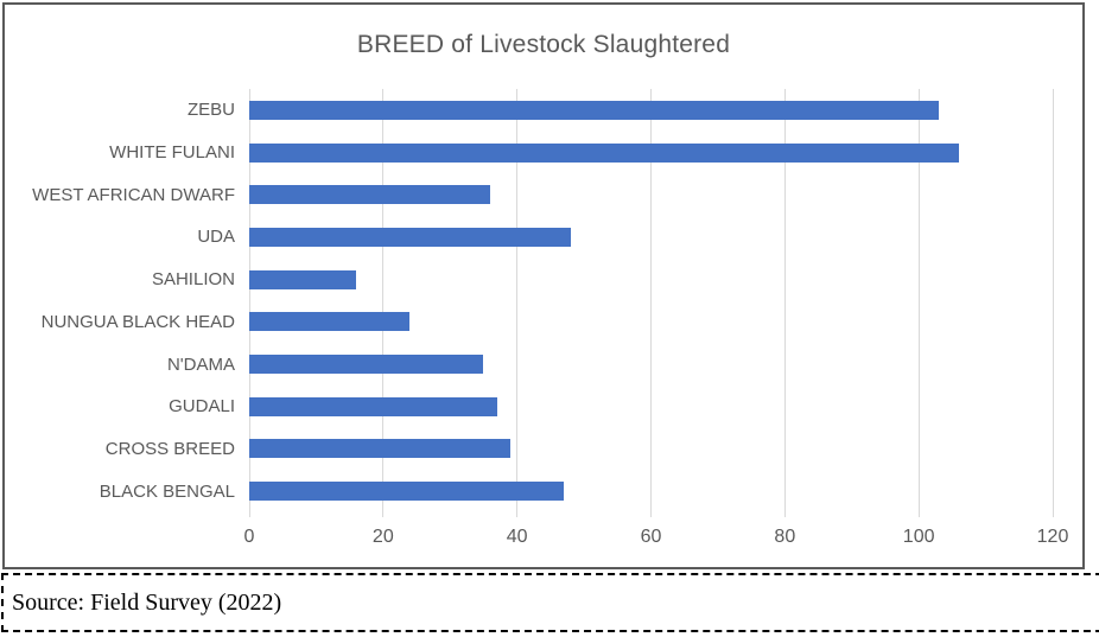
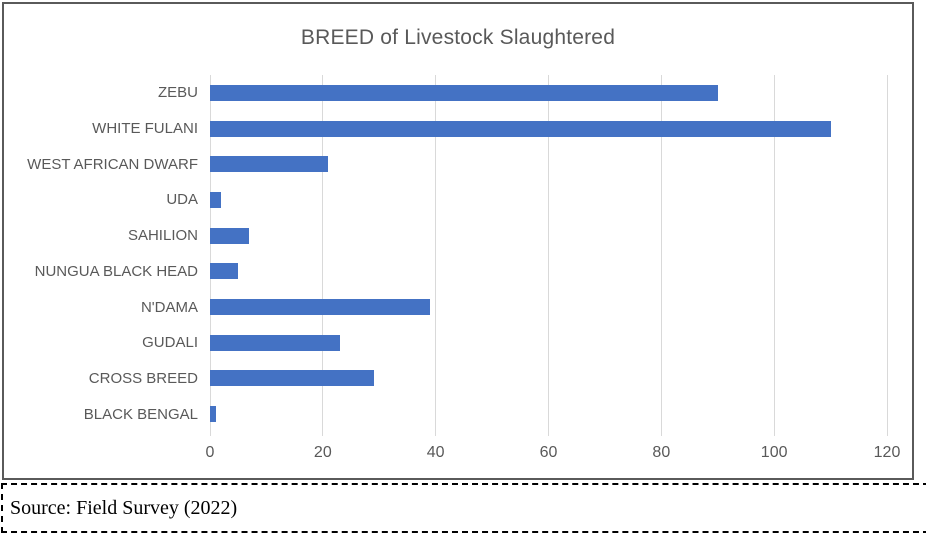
ZEBU: 103 -> 90
WHITE FULANI: 106 -> 110
WEST AFRICAN DWARF: 36 -> 21
UDA: 48 -> 2
SAHILION: 16 -> 7
NUNGUA BLACK HEAD: 24 -> 5
N'DAMA: 35 -> 39
GUDALI: 37 -> 23
CROSS BREED: 39 -> 29
BLACK BENGAL: 47 -> 1
